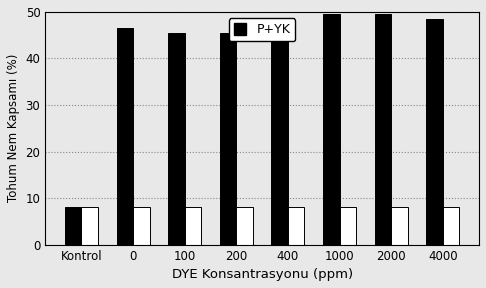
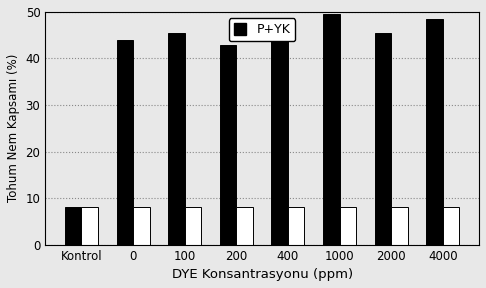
P+YK/0: 46.5 -> 44.0
P+YK/200: 45.5 -> 43.0
P+YK/2000: 49.5 -> 45.5
